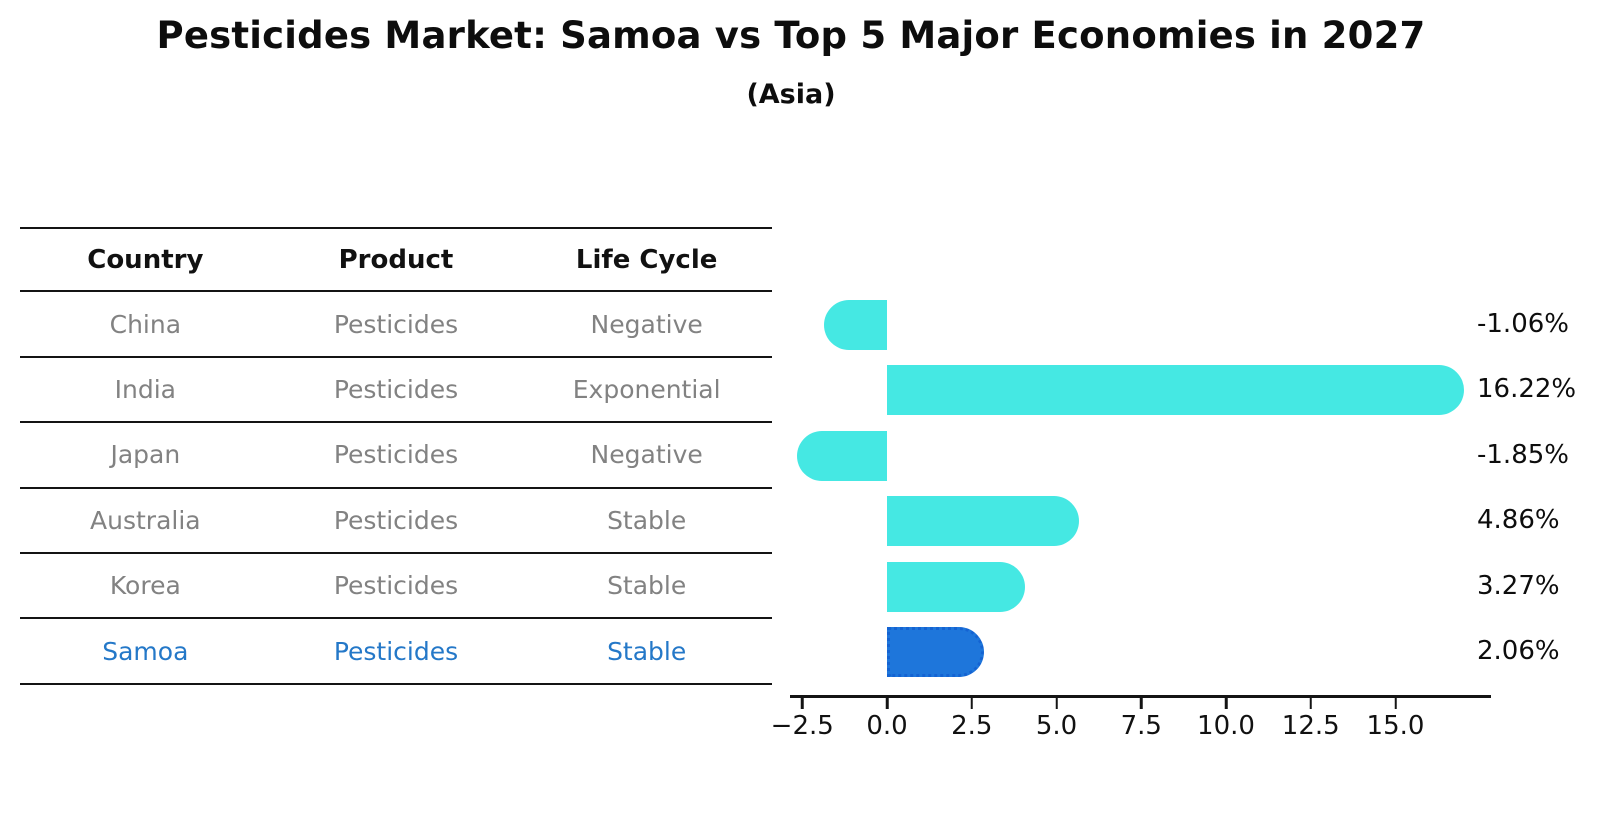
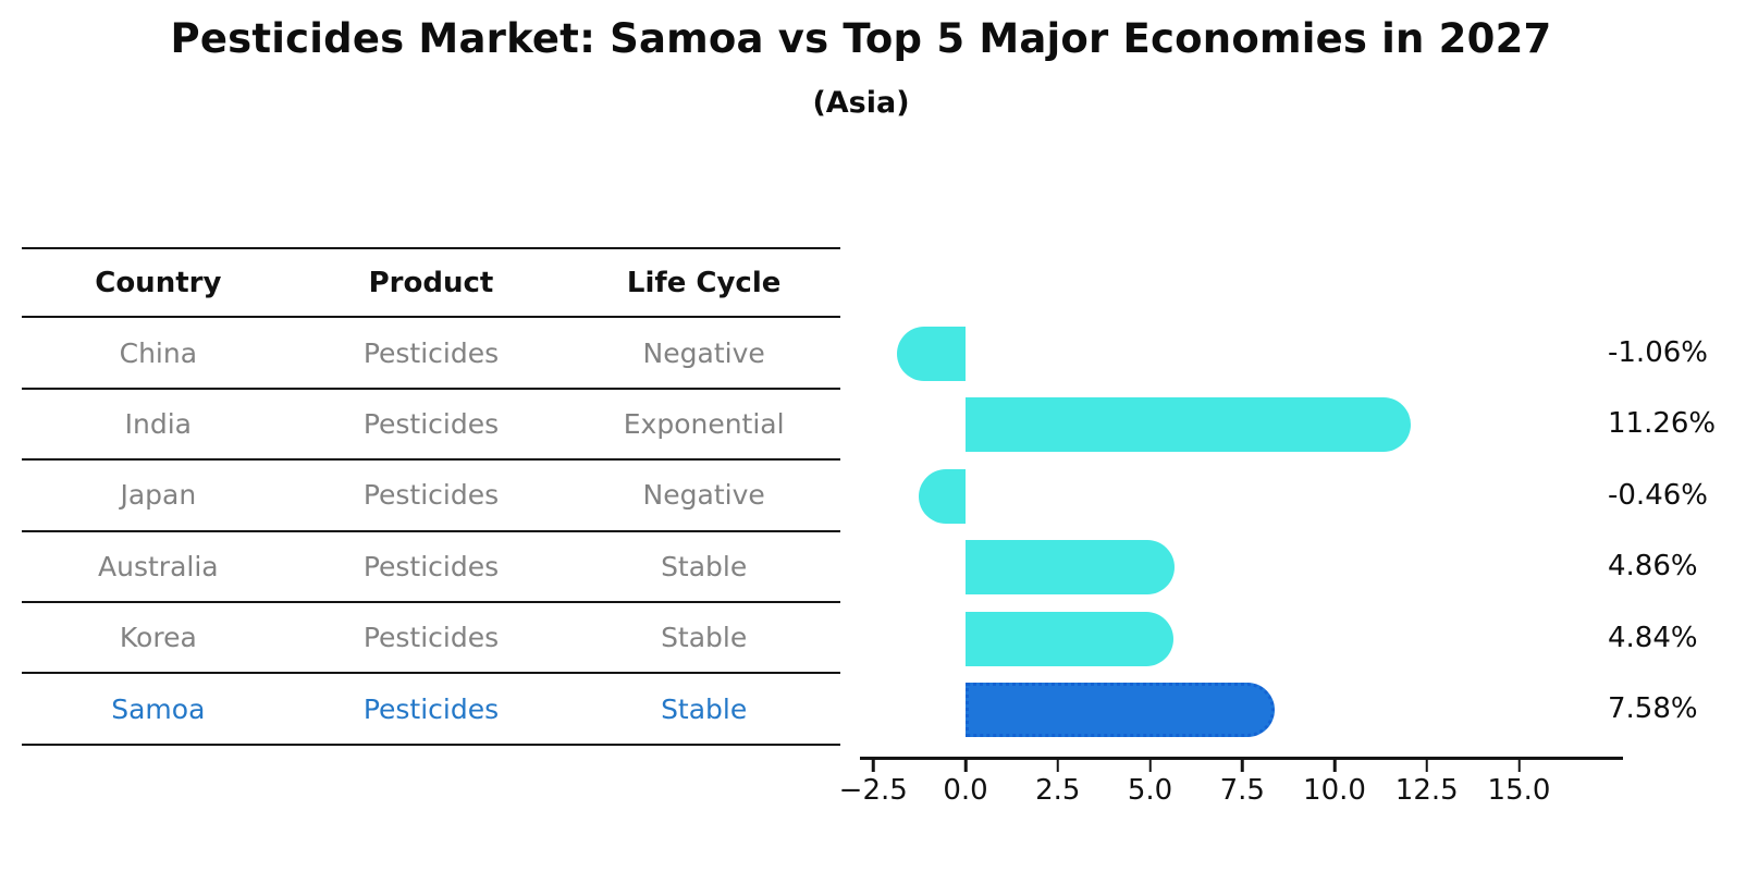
India: 16.22% -> 11.26%
Japan: -1.85% -> -0.46%
Korea: 3.27% -> 4.84%
Samoa: 2.06% -> 7.58%
